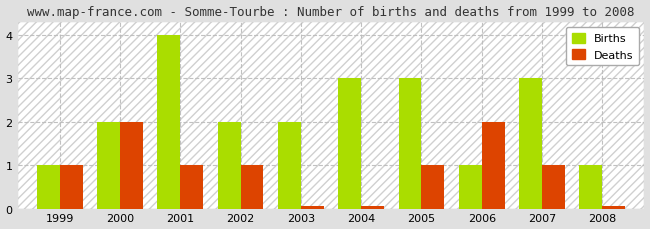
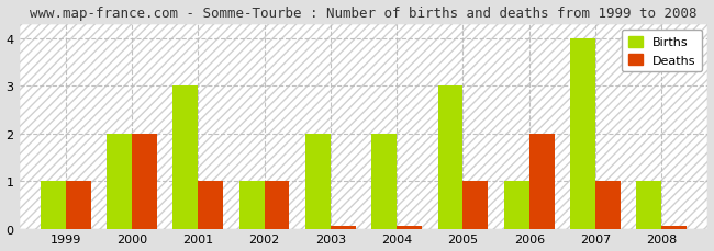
Births/2001: 4 -> 3
Births/2002: 2 -> 1
Births/2004: 3 -> 2
Births/2007: 3 -> 4
